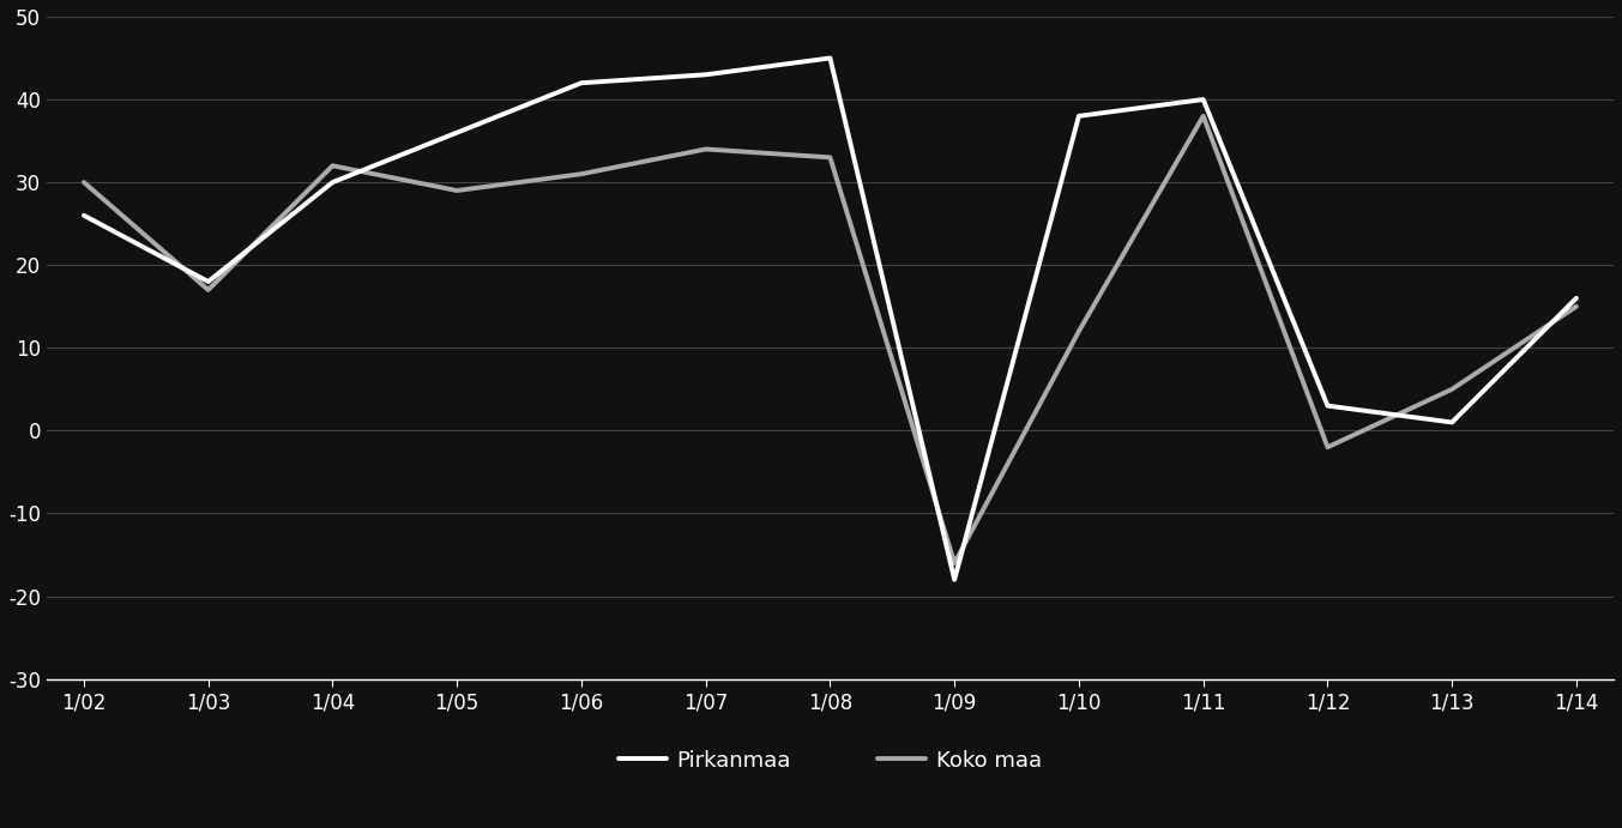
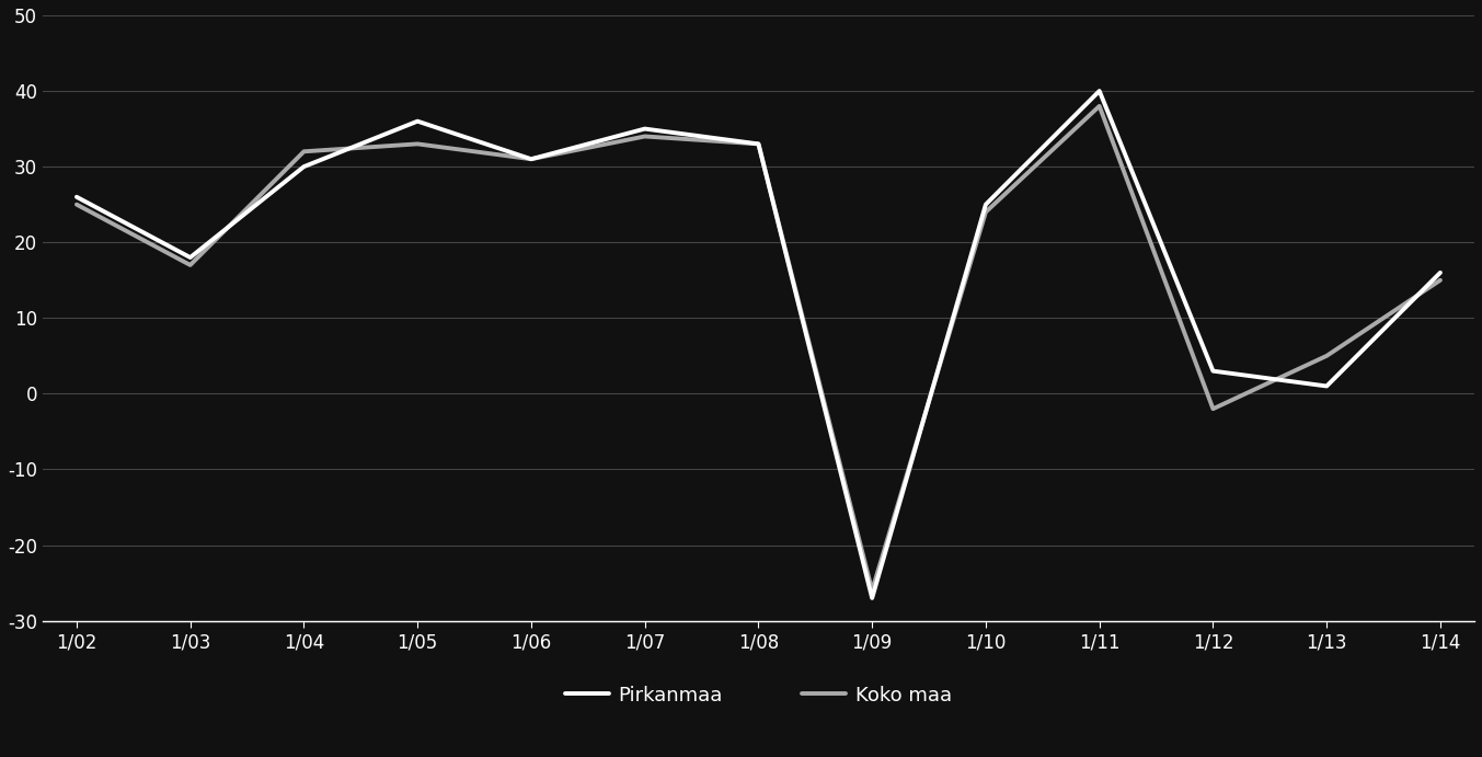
Koko maa/1/02: 30 -> 25
Koko maa/1/05: 29 -> 33
Pirkanmaa/1/06: 42 -> 31
Pirkanmaa/1/07: 43 -> 35
Pirkanmaa/1/08: 45 -> 33
Pirkanmaa/1/09: -18 -> -27
Koko maa/1/09: -16 -> -26
Pirkanmaa/1/10: 38 -> 25
Koko maa/1/10: 12 -> 24
